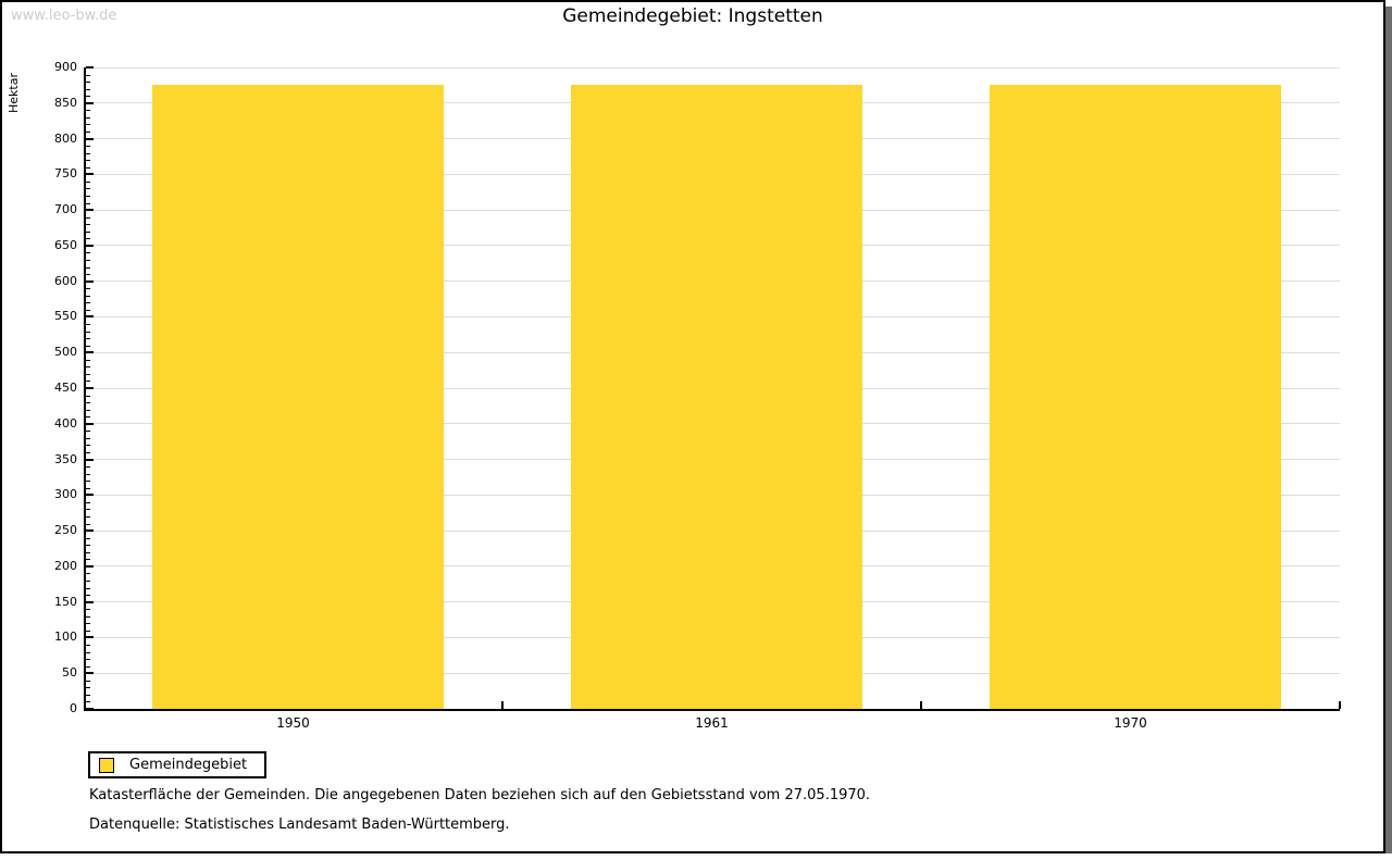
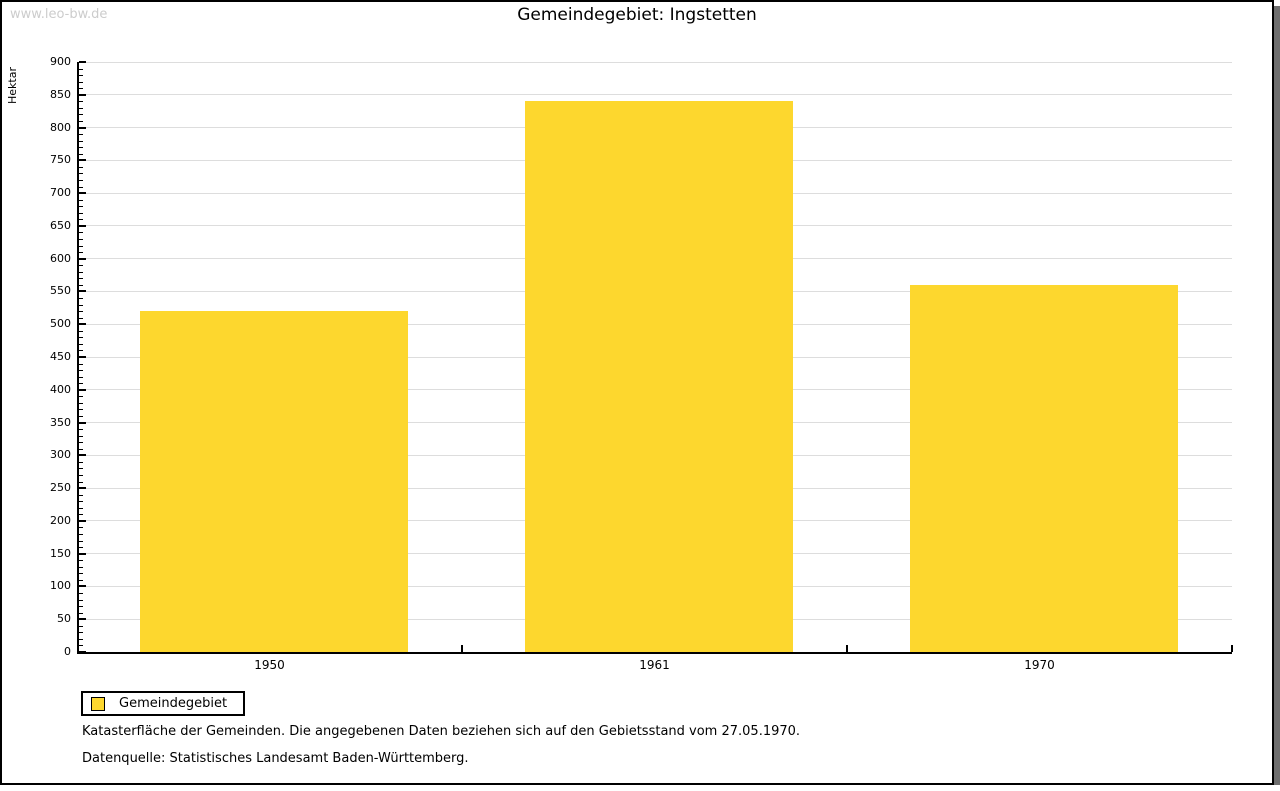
1950: 880 -> 520
1961: 880 -> 840
1970: 880 -> 560
